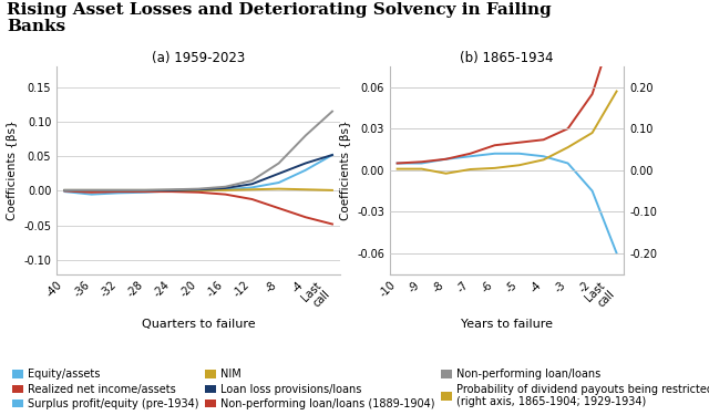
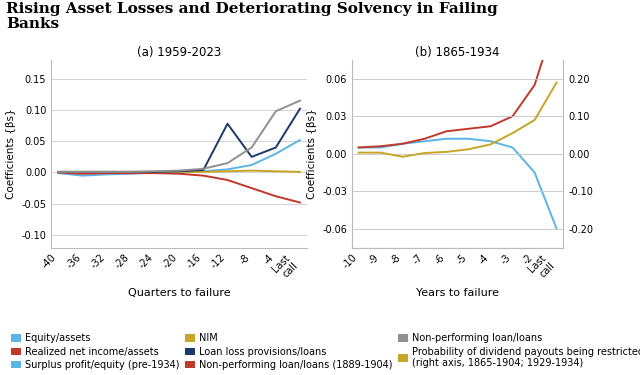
(a) 1959-2023/Loan loss provisions/loans/-12: 0.010 -> 0.078
(a) 1959-2023/Non-performing loan/loans/-4: 0.080 -> 0.098
(a) 1959-2023/Loan loss provisions/loans/Last call: 0.052 -> 0.102
